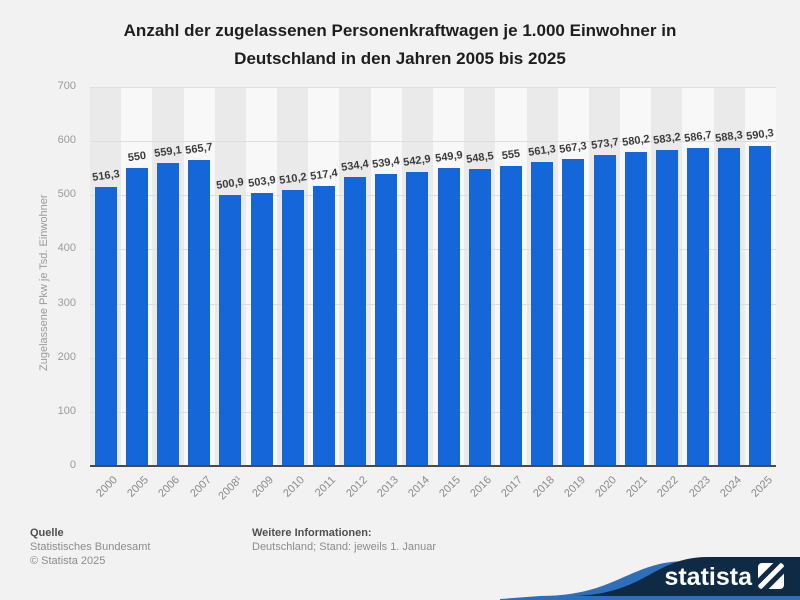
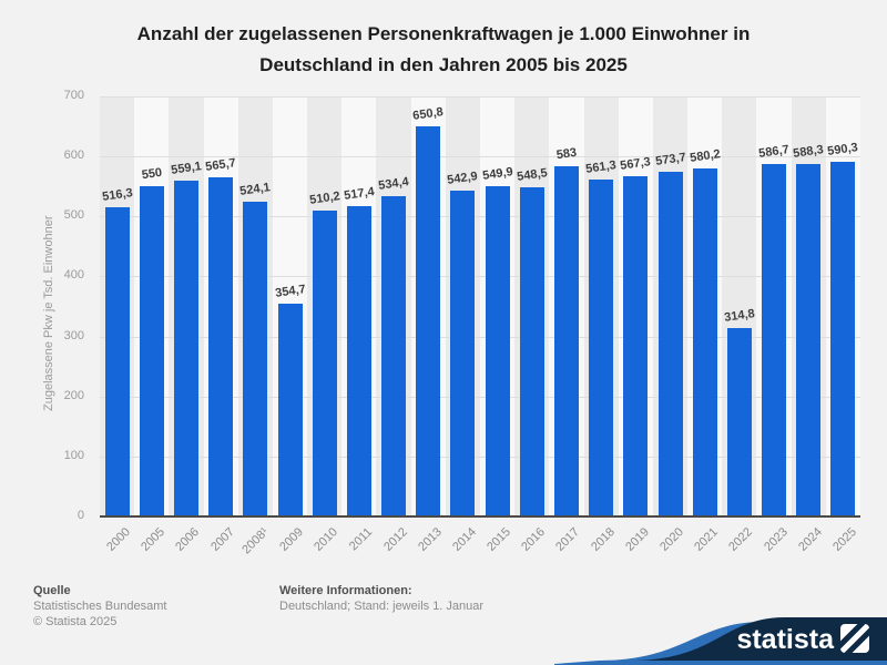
2008¹: 500,9 -> 524,1
2009: 503,9 -> 354,7
2013: 539,4 -> 650,8
2017: 555 -> 583
2022: 583,2 -> 314,8
